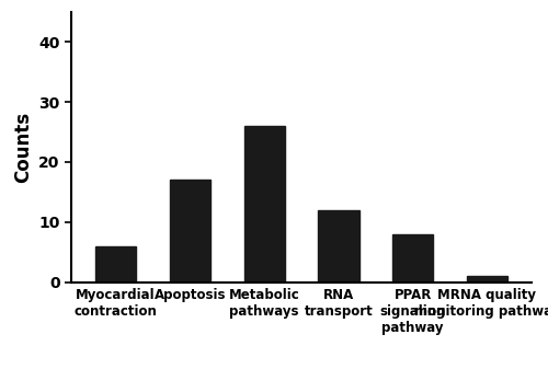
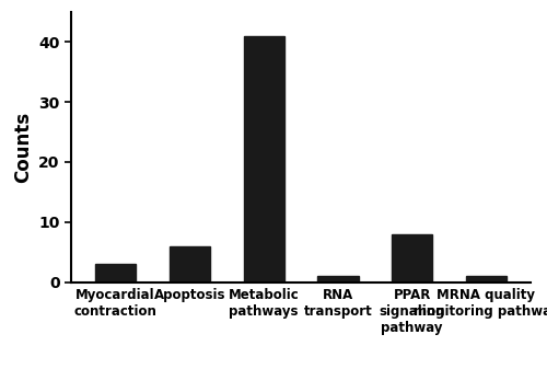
Myocardial contraction: 6 -> 3
Apoptosis: 17 -> 6
Metabolic pathways: 26 -> 41
RNA transport: 12 -> 1
